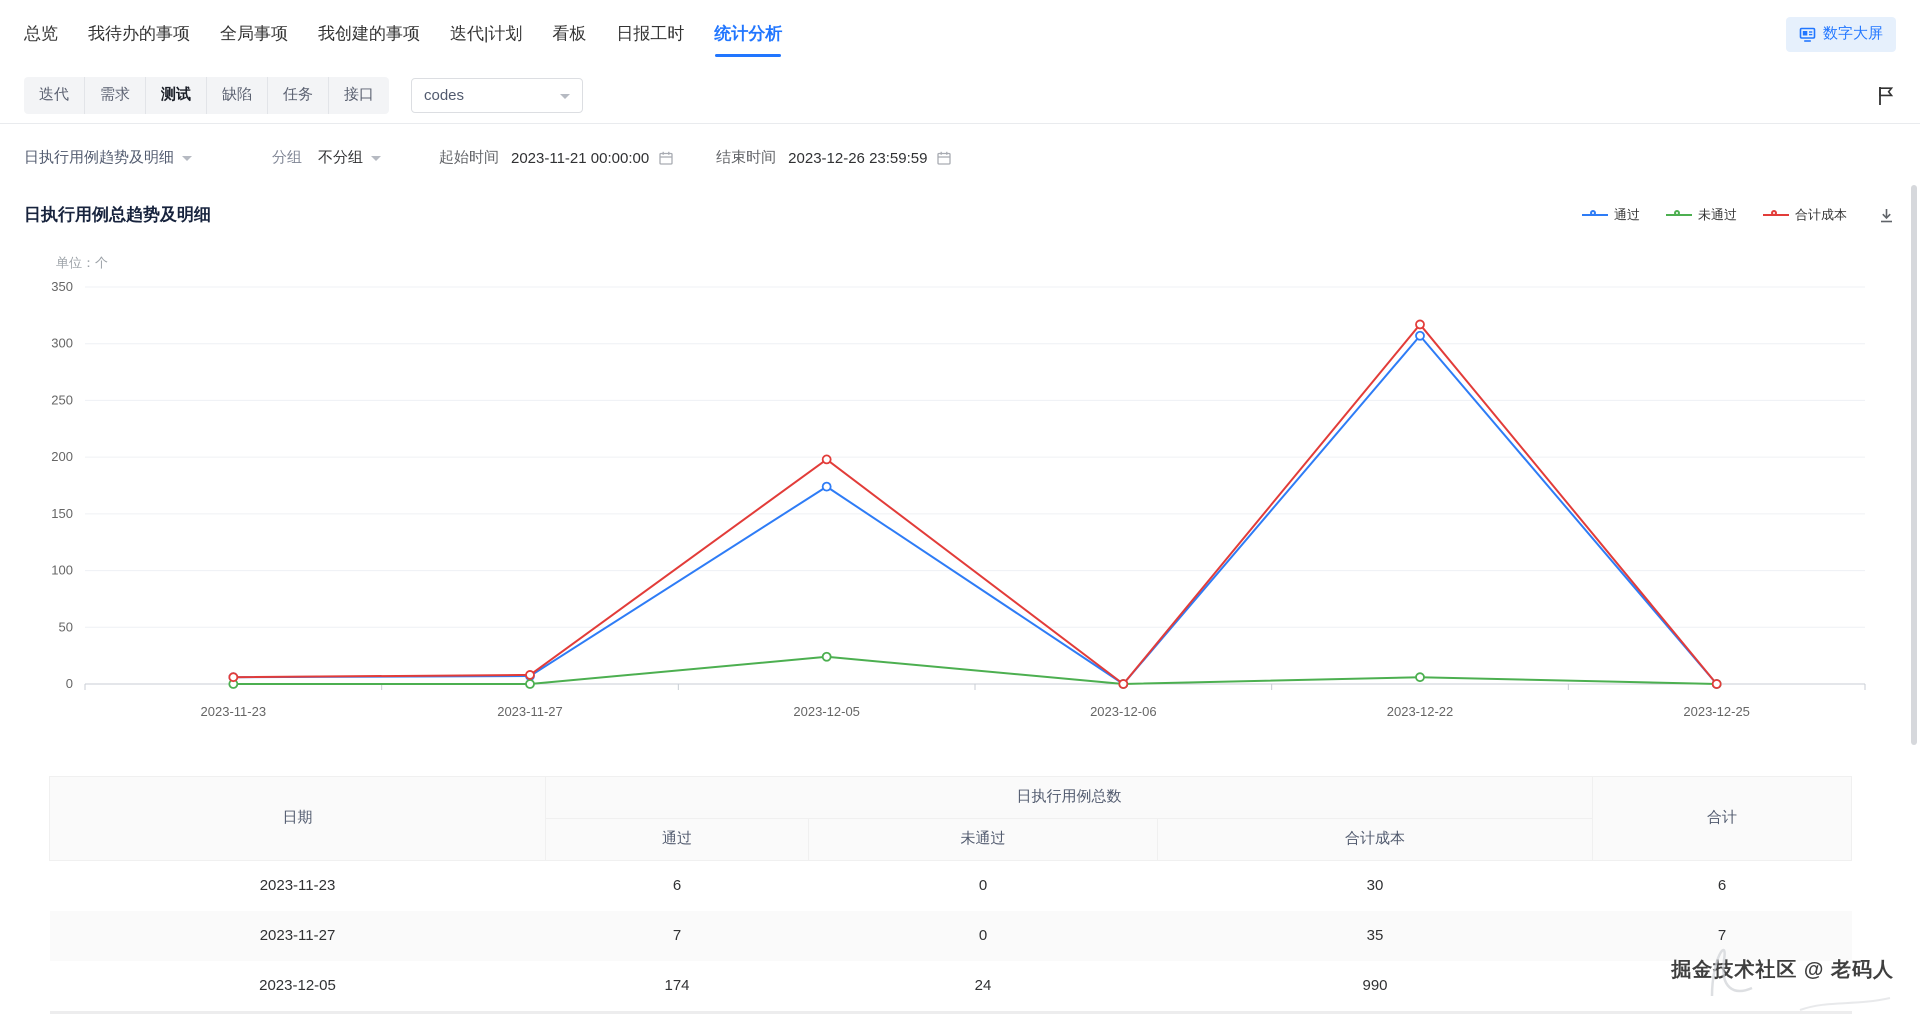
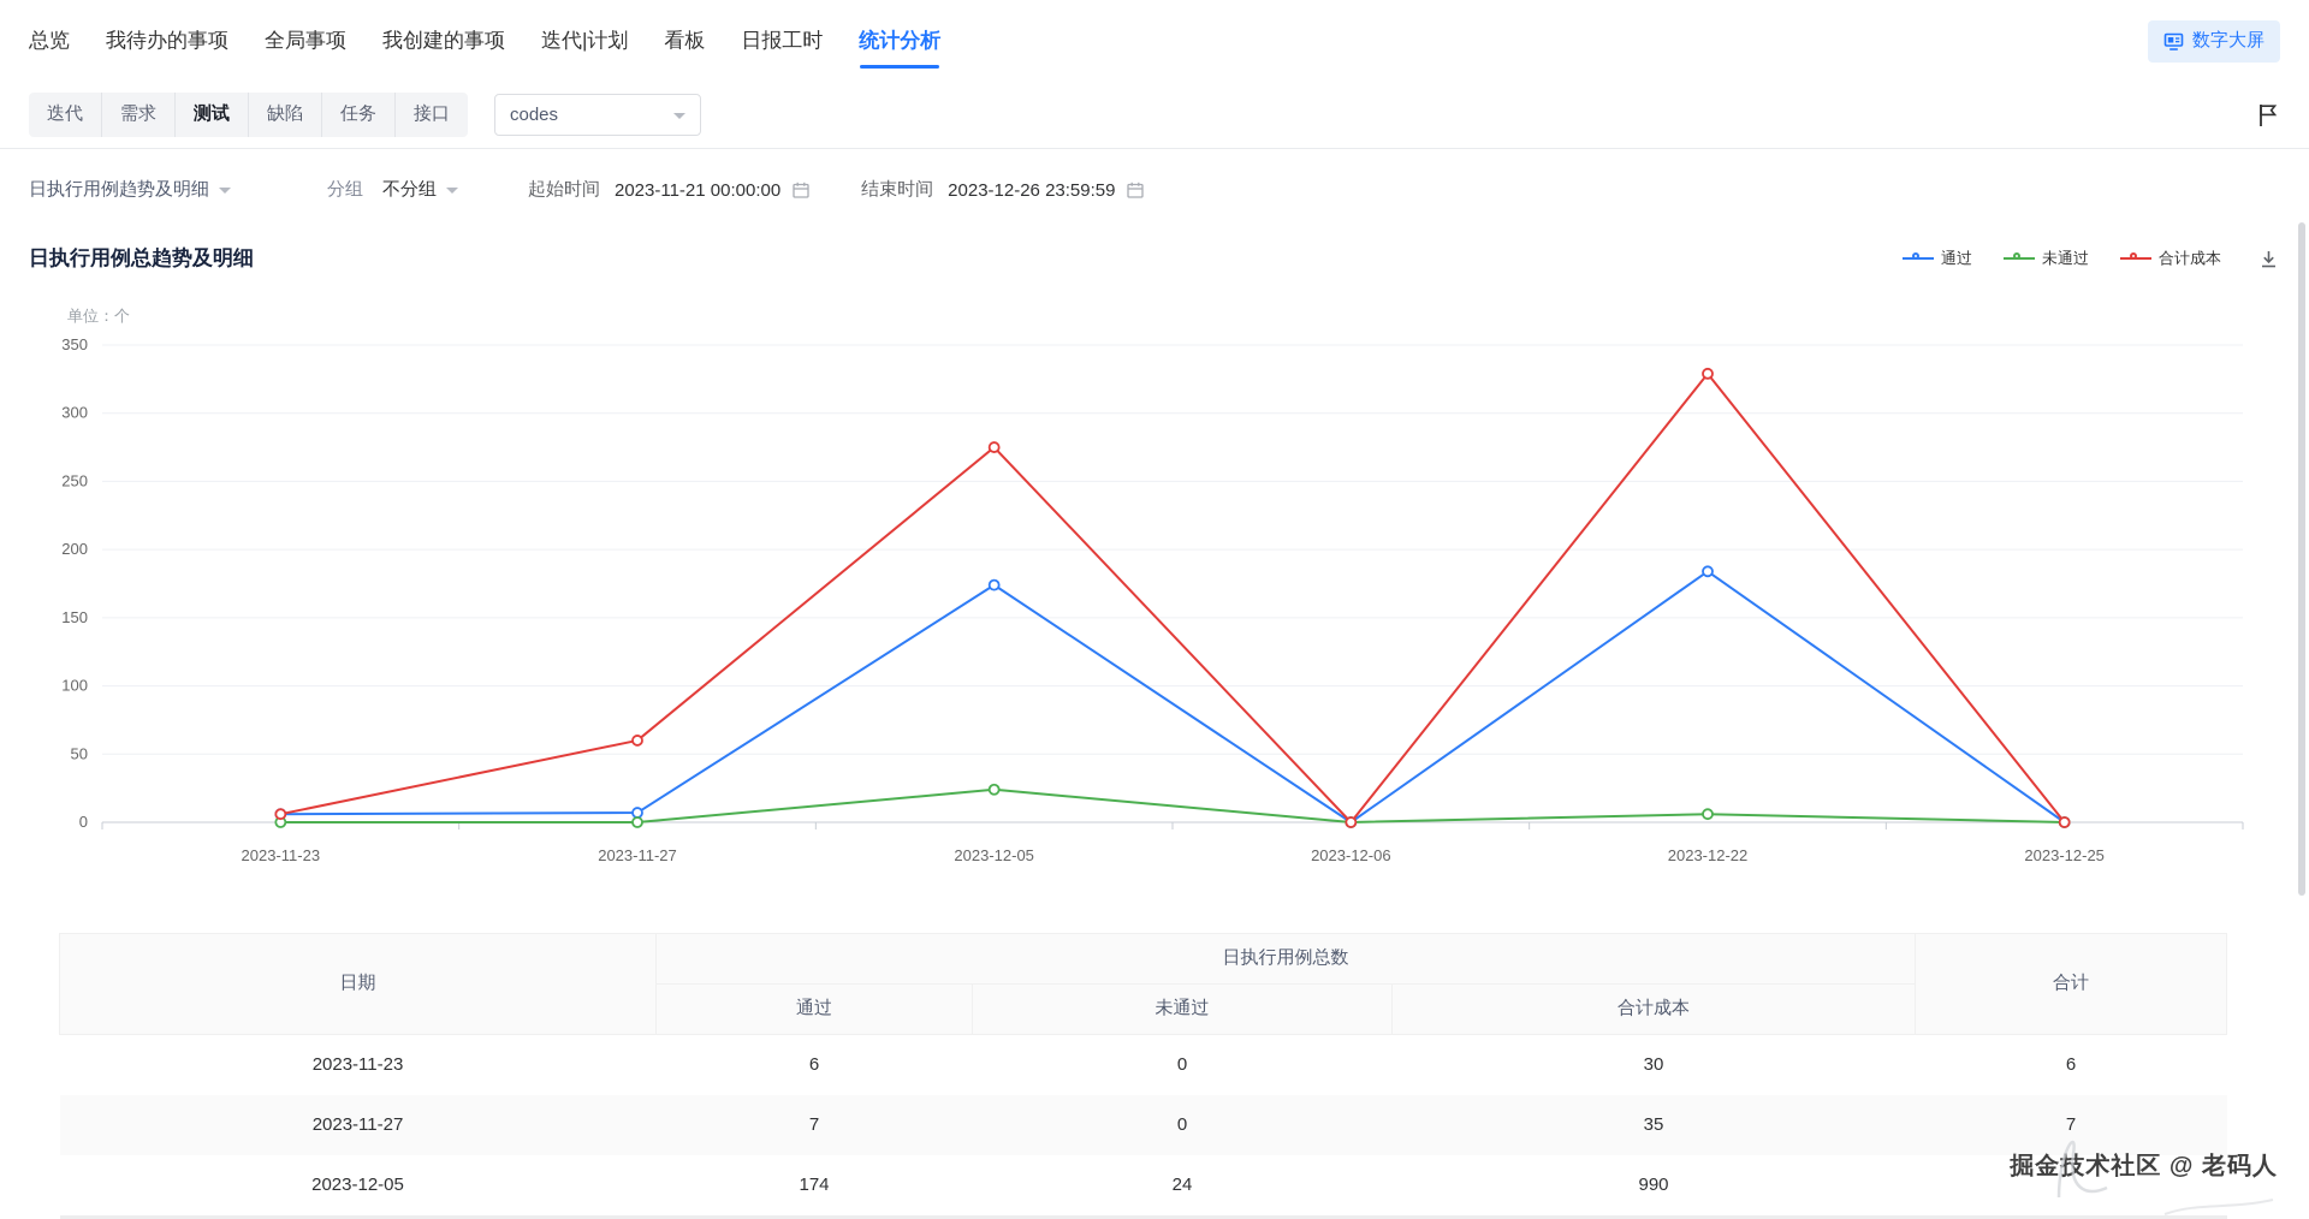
合计成本/2023-11-27: 8 -> 60
合计成本/2023-12-05: 198 -> 275
通过/2023-12-22: 307 -> 184
合计成本/2023-12-22: 317 -> 329
